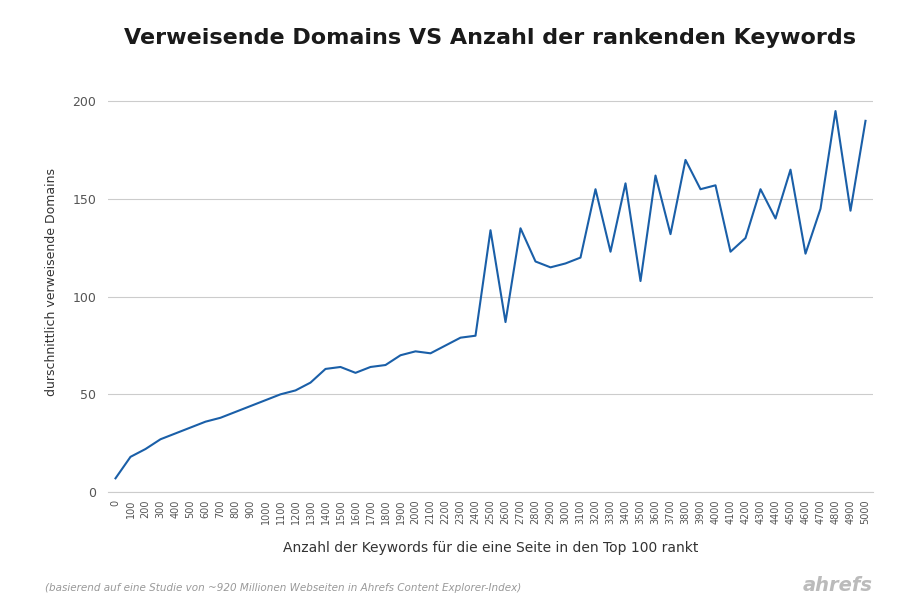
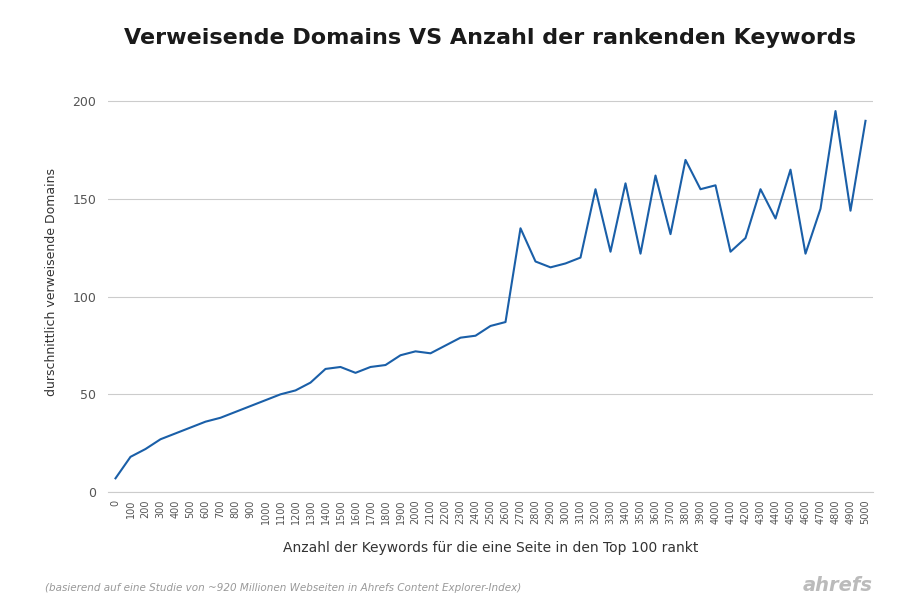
2500: 134 -> 85
3500: 108 -> 122
